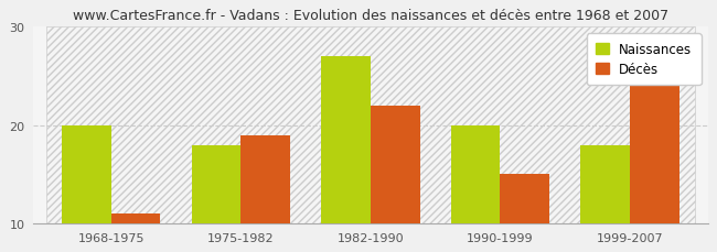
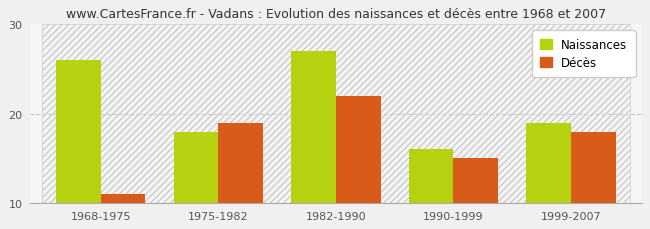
Naissances/1968-1975: 20 -> 26
Naissances/1990-1999: 20 -> 16
Naissances/1999-2007: 18 -> 19
Décès/1999-2007: 24 -> 18
